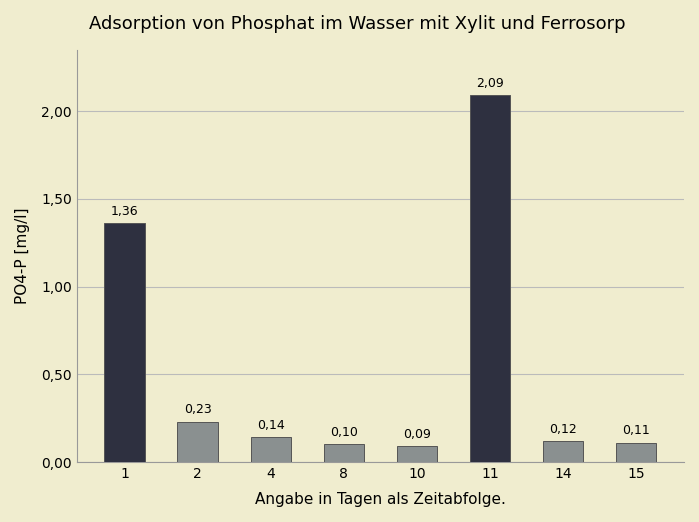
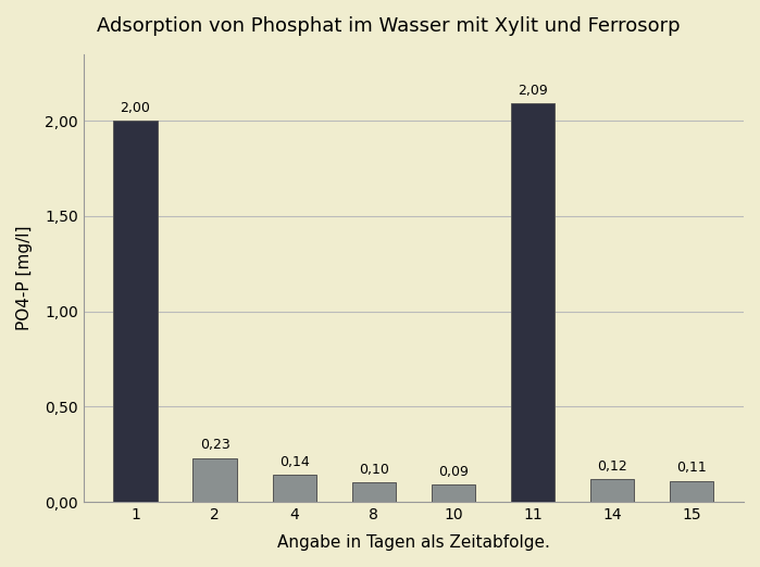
1: 1,36 -> 2,00
